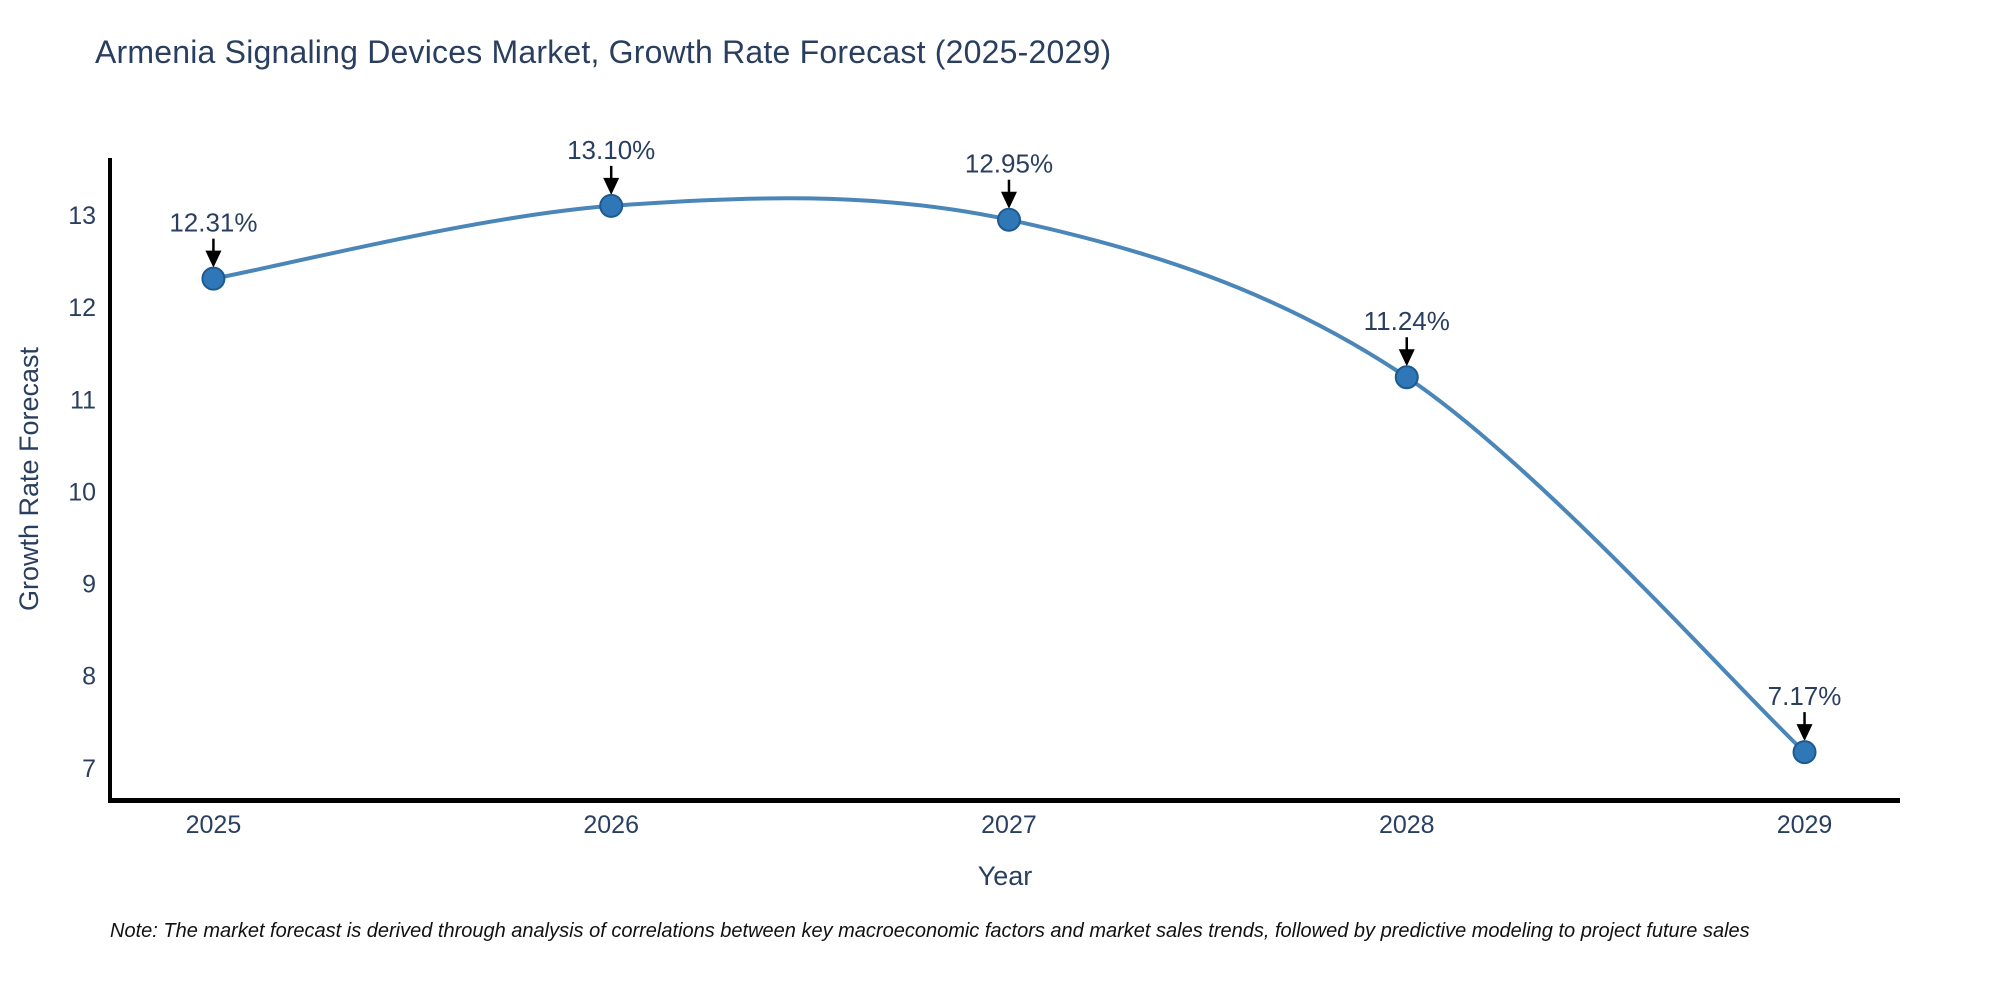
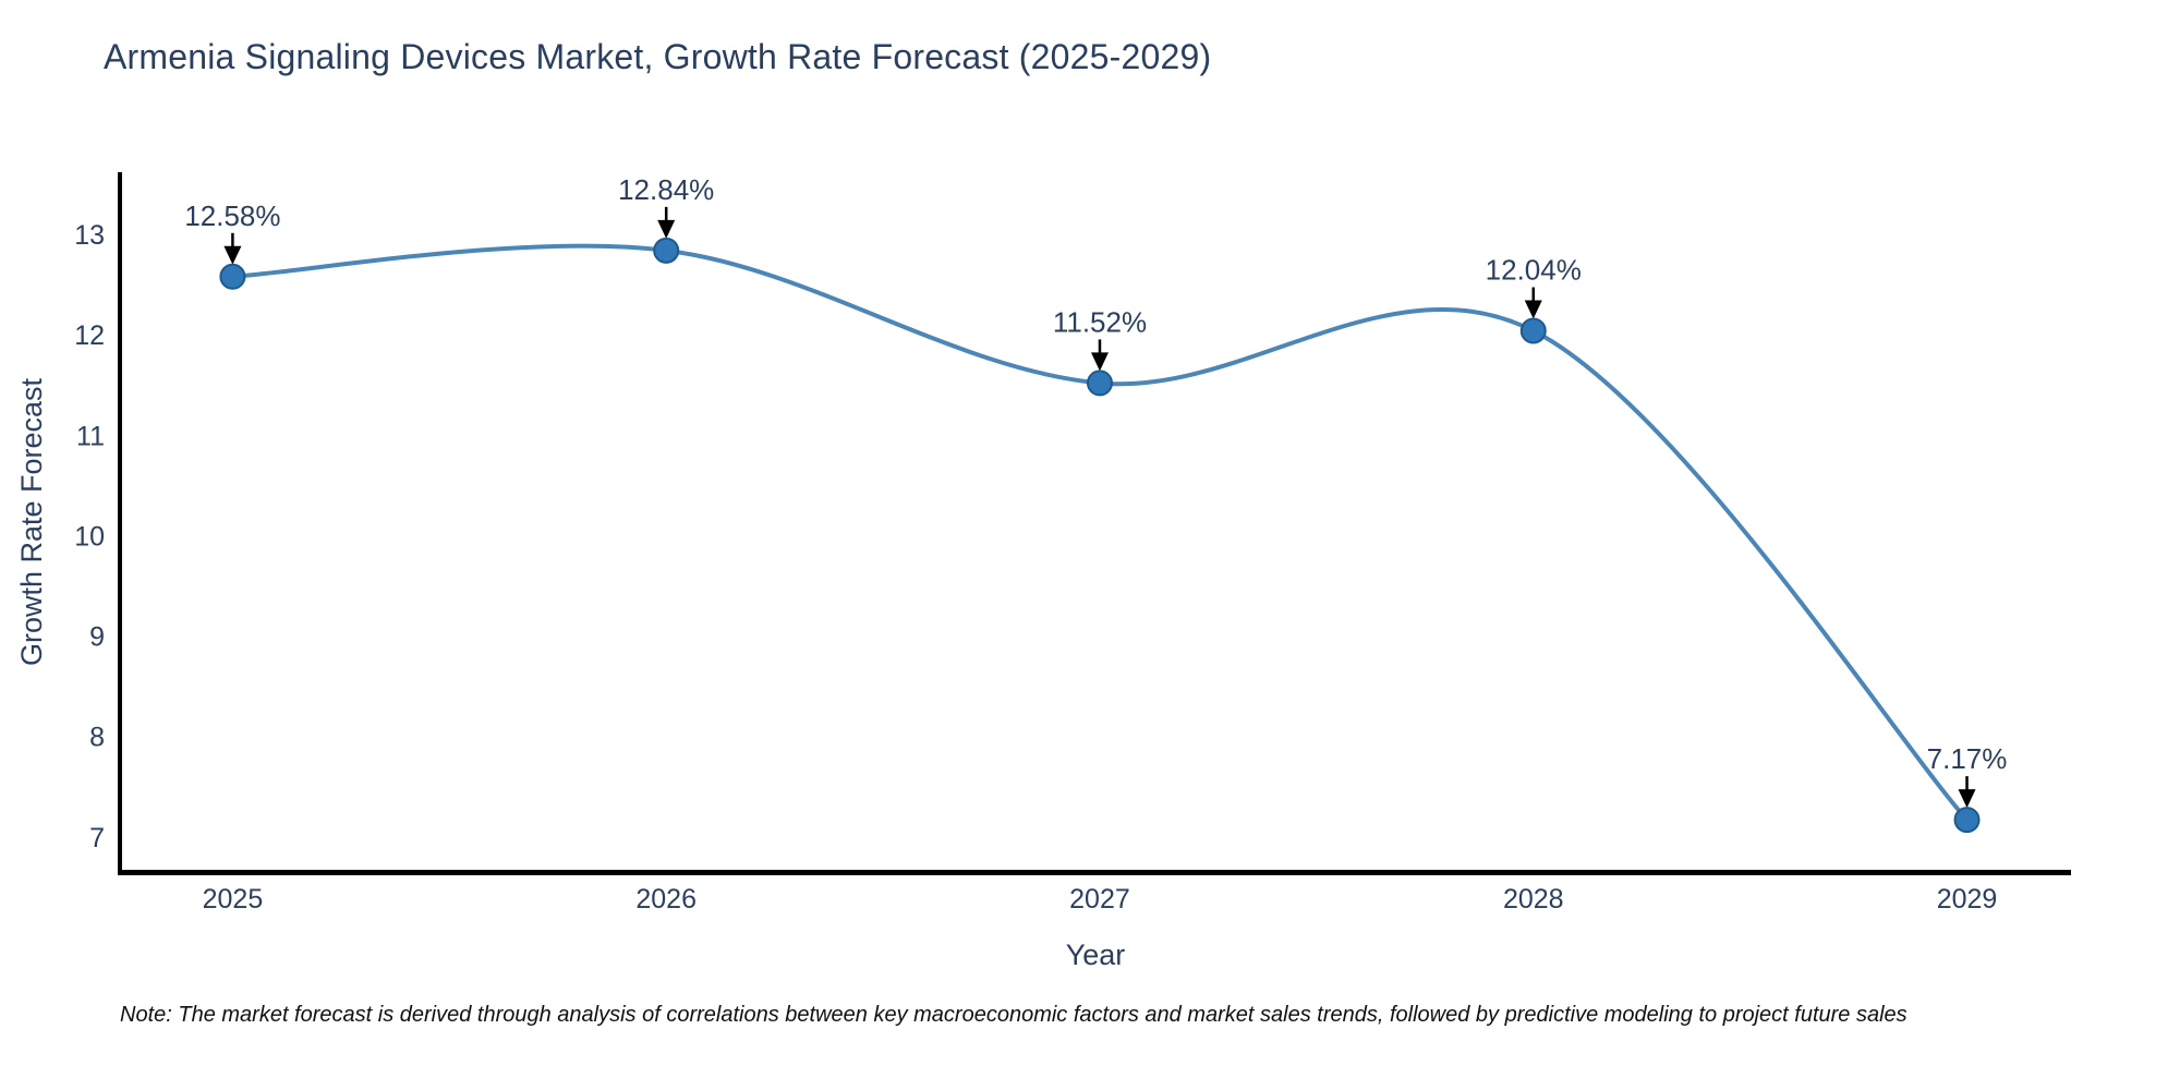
2025: 12.31% -> 12.58%
2026: 13.10% -> 12.84%
2027: 12.95% -> 11.52%
2028: 11.24% -> 12.04%
